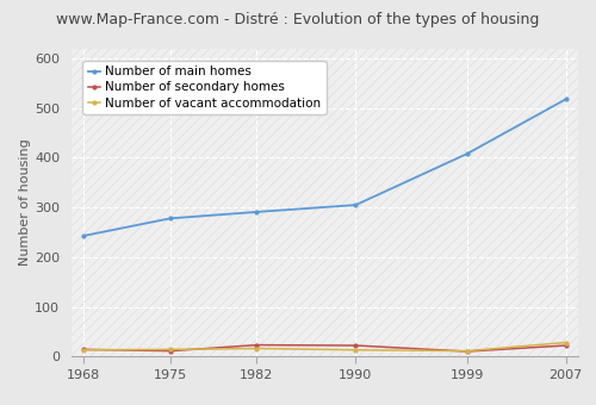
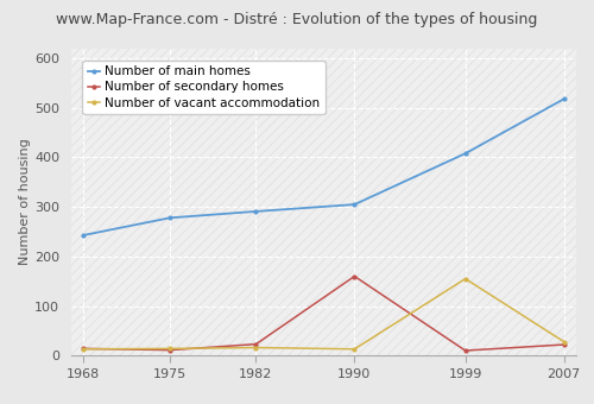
Number of secondary homes/1990: 22 -> 160
Number of vacant accommodation/1999: 11 -> 155
